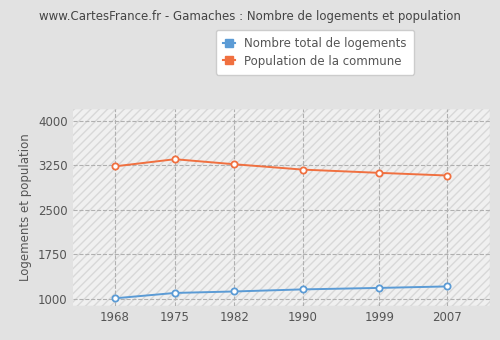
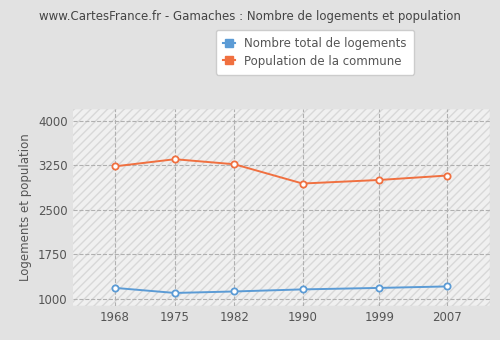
Nombre total de logements/1968: 1000 -> 1180
Population de la commune/1990: 3180 -> 2940
Population de la commune/1999: 3120 -> 3000
